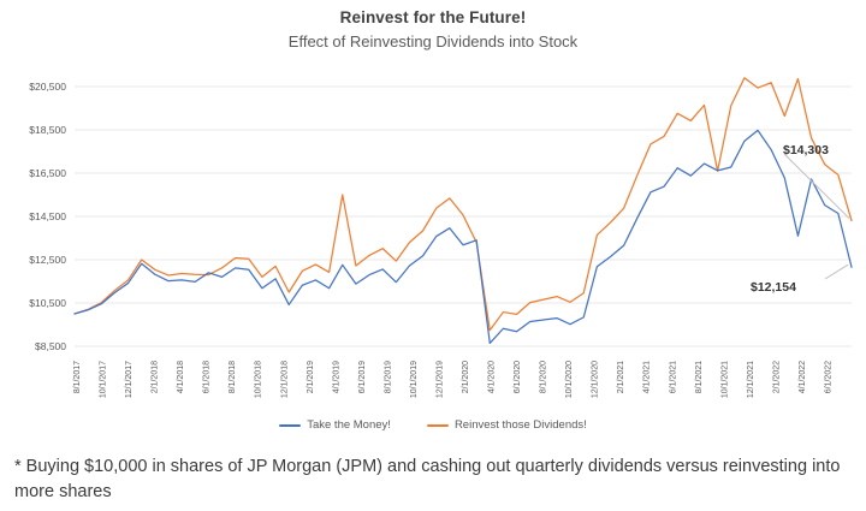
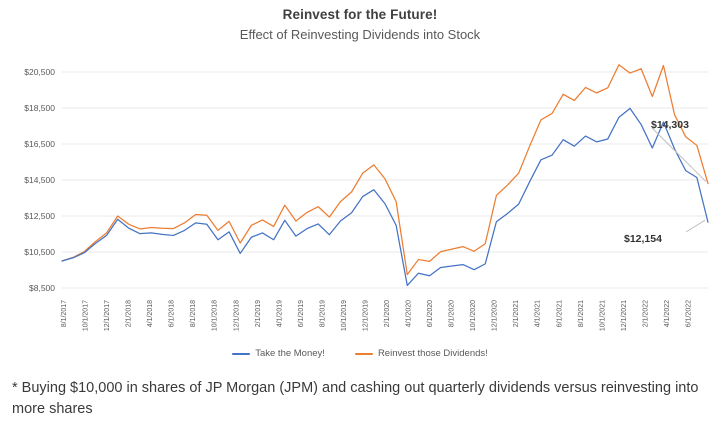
Take the Money!/6/1/2018: $11900 -> $11400
Reinvest those Dividends!/4/1/2019: $15500 -> $13100
Take the Money!/2/1/2020: $13400 -> $12000
Reinvest those Dividends!/8/1/2021: $16600 -> $19300
Take the Money!/2/1/2022: $13600 -> $17700
